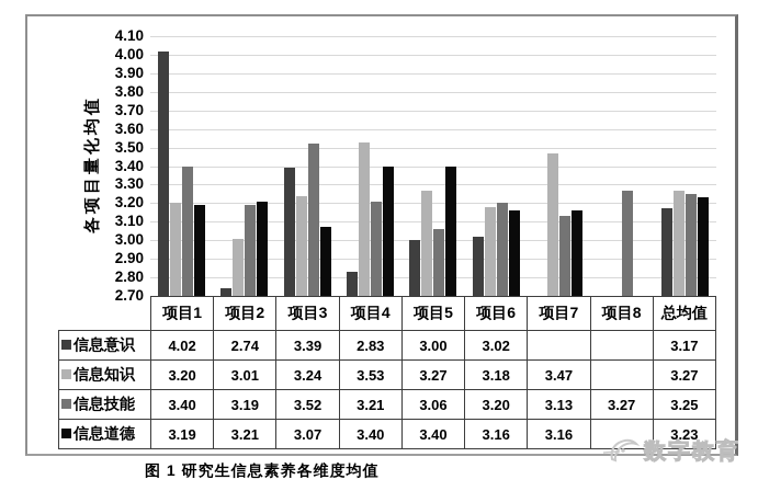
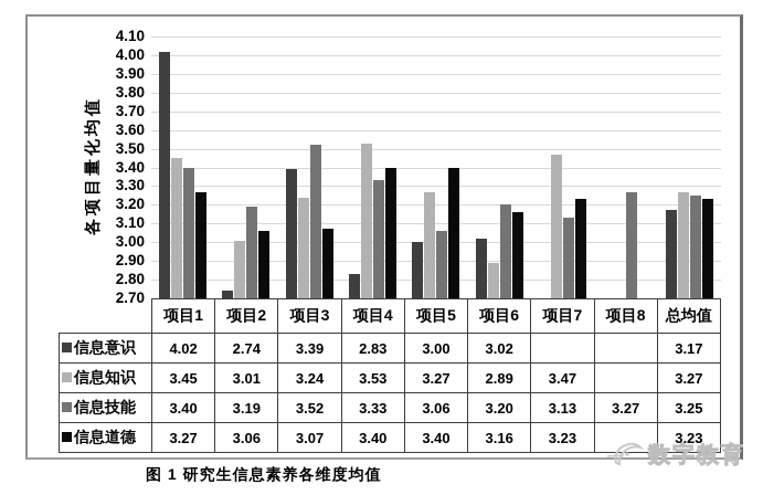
信息知识/项目1: 3.20 -> 3.45
信息道德/项目1: 3.19 -> 3.27
信息道德/项目2: 3.21 -> 3.06
信息技能/项目4: 3.21 -> 3.33
信息知识/项目6: 3.18 -> 2.89
信息道德/项目7: 3.16 -> 3.23
